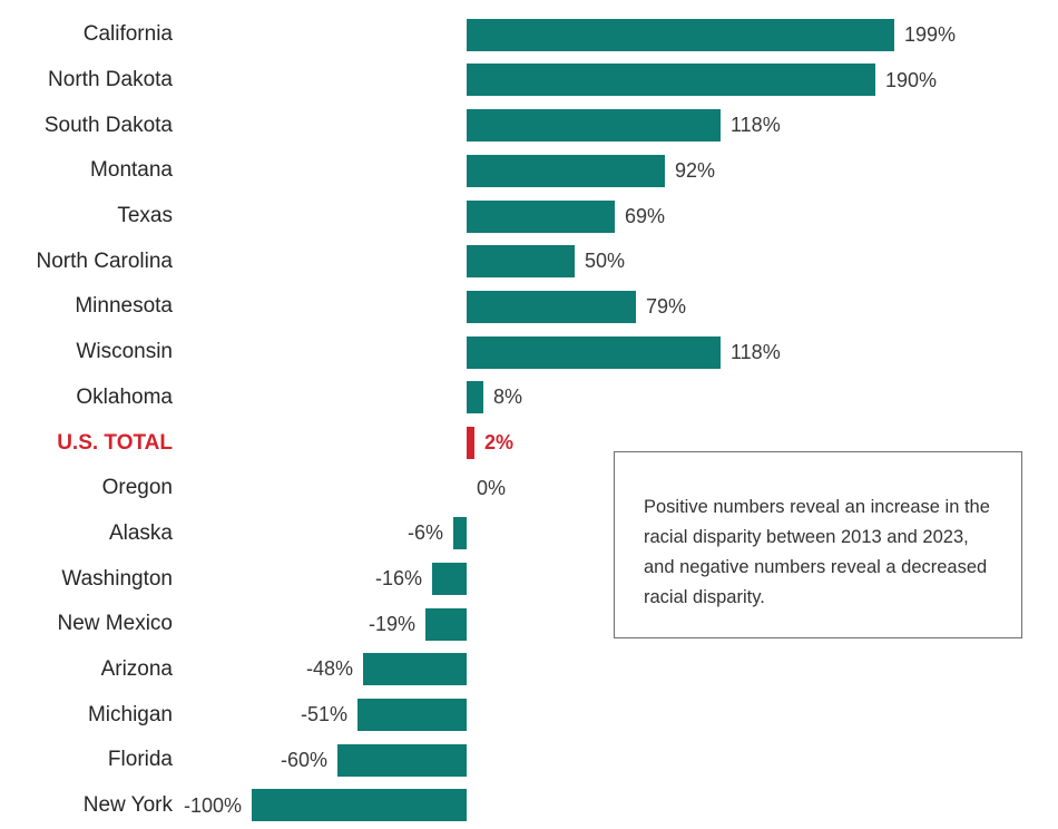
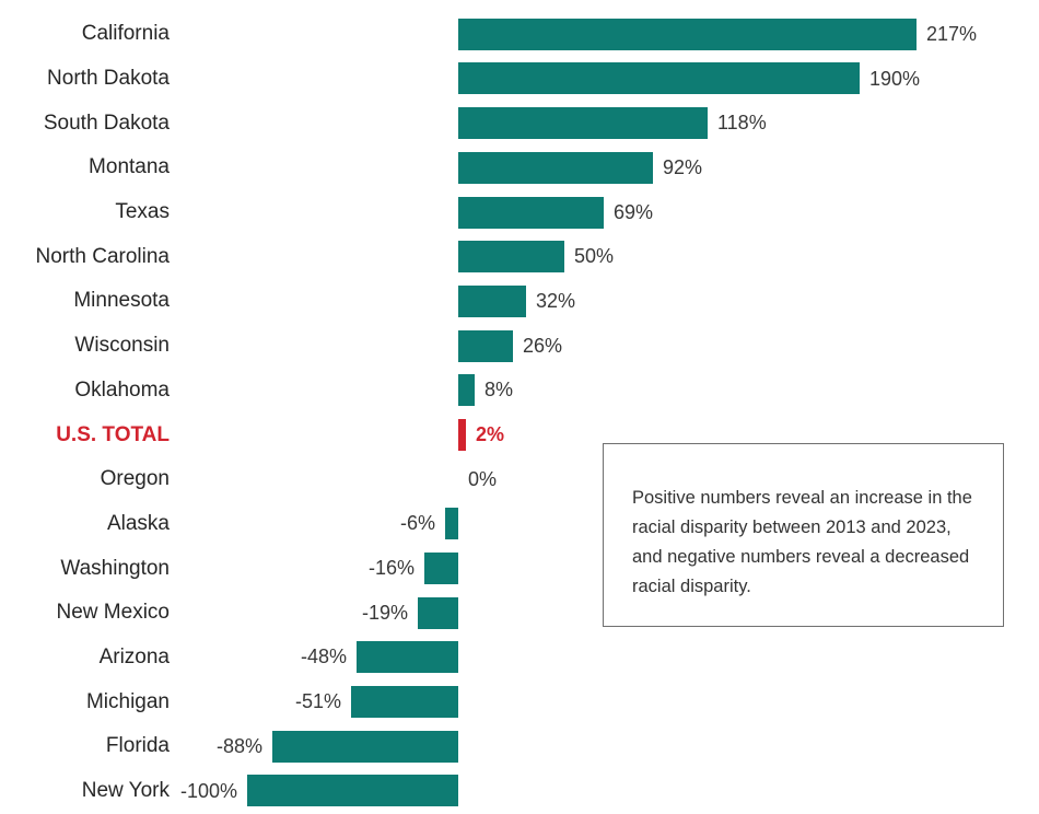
California: 199% -> 217%
Minnesota: 79% -> 32%
Wisconsin: 118% -> 26%
Florida: -60% -> -88%
